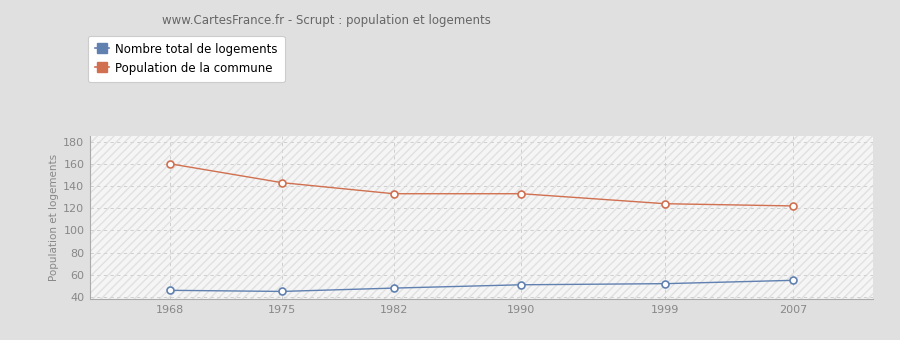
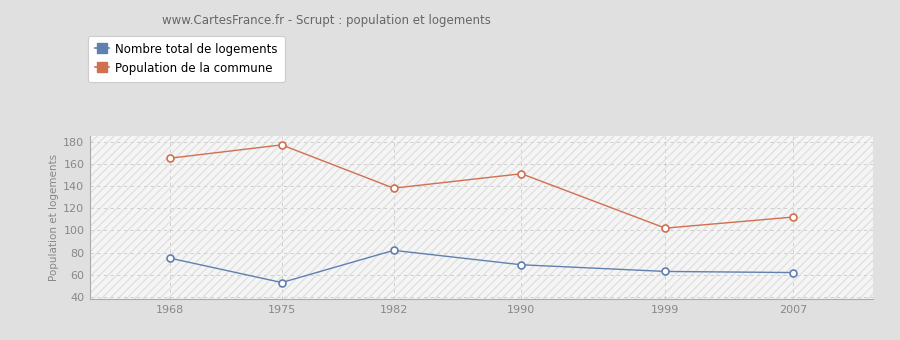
Nombre total de logements/1968: 46 -> 75
Population de la commune/1968: 160 -> 165
Nombre total de logements/1975: 45 -> 53
Population de la commune/1975: 143 -> 177
Nombre total de logements/1982: 48 -> 82
Population de la commune/1982: 133 -> 138
Nombre total de logements/1990: 51 -> 69
Population de la commune/1990: 133 -> 151
Nombre total de logements/1999: 52 -> 63
Population de la commune/1999: 124 -> 102
Nombre total de logements/2007: 55 -> 62
Population de la commune/2007: 122 -> 112
